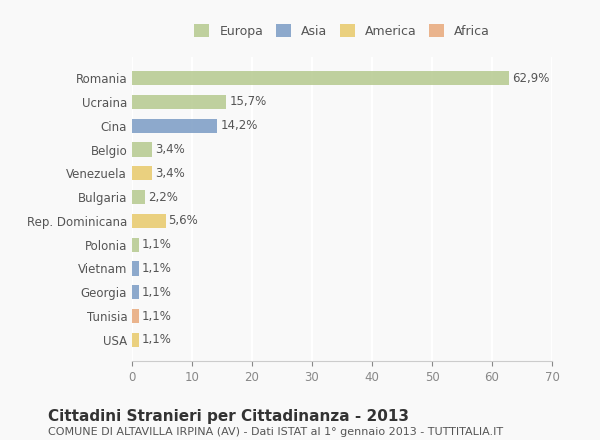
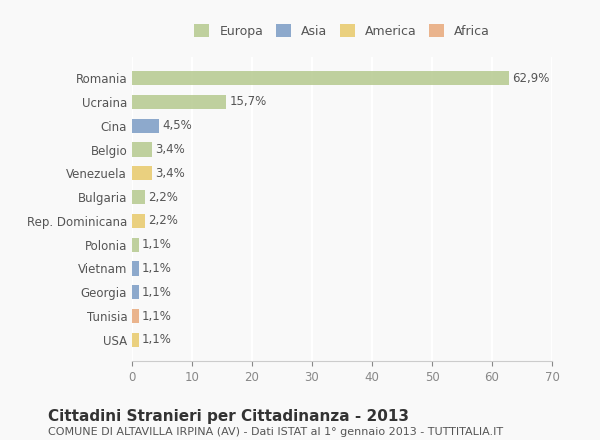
Cina: 14,2% -> 4,5%
Rep. Dominicana: 5,6% -> 2,2%
